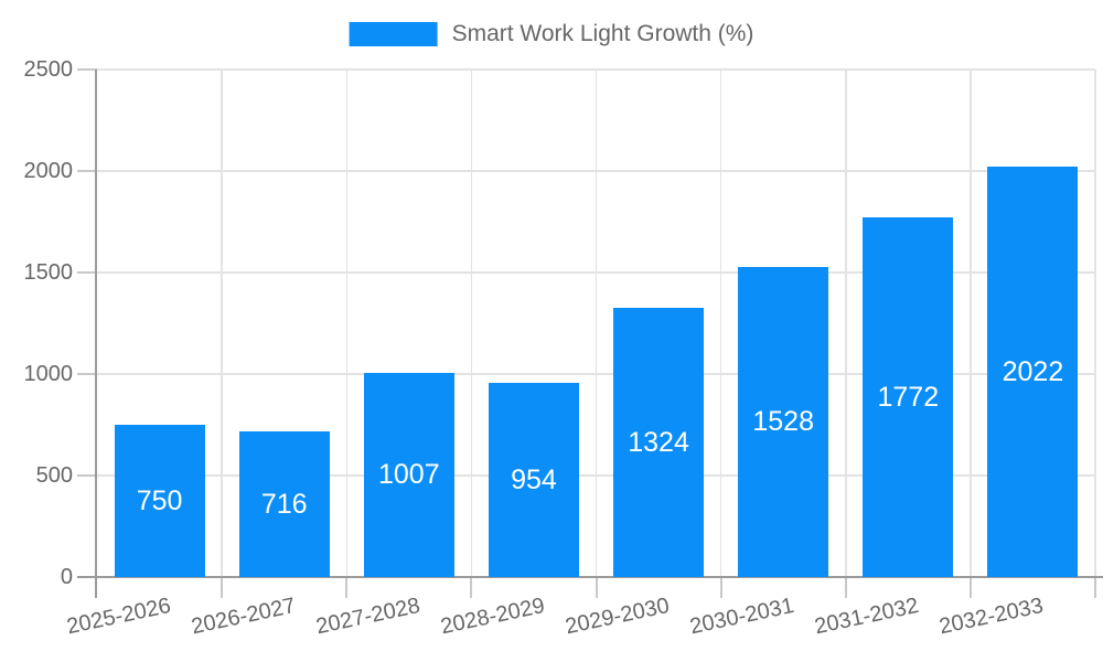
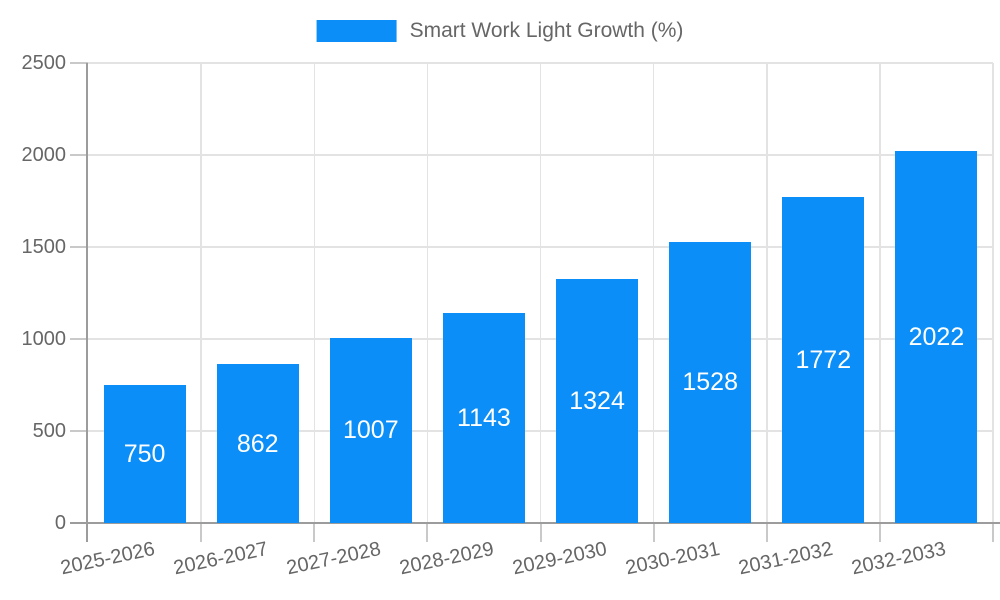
2026-2027: 716 -> 862
2028-2029: 954 -> 1143
